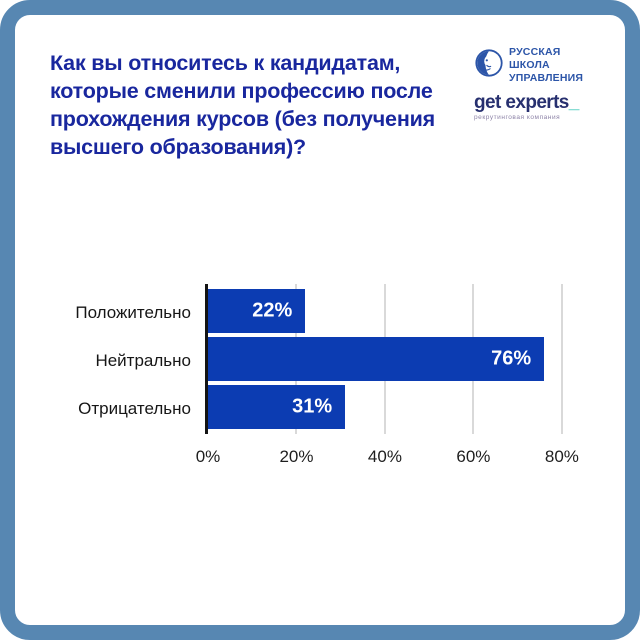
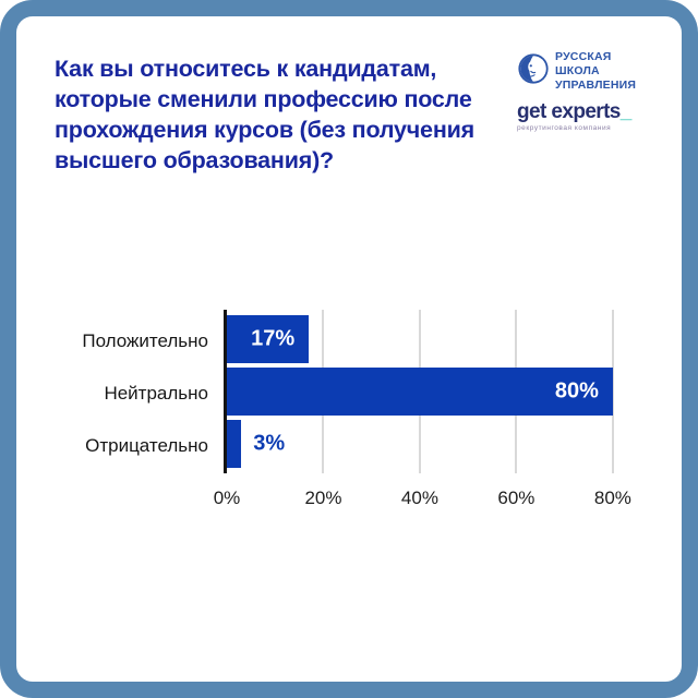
Положительно: 22% -> 17%
Нейтрально: 76% -> 80%
Отрицательно: 31% -> 3%
